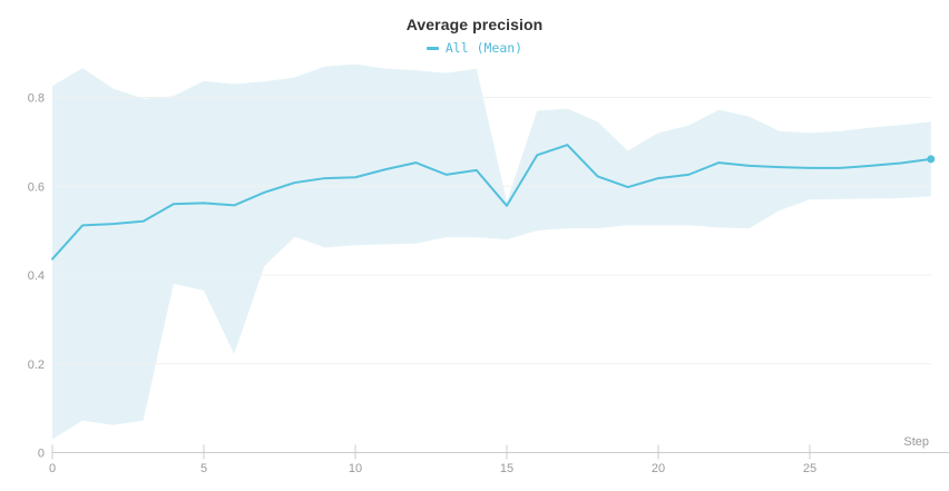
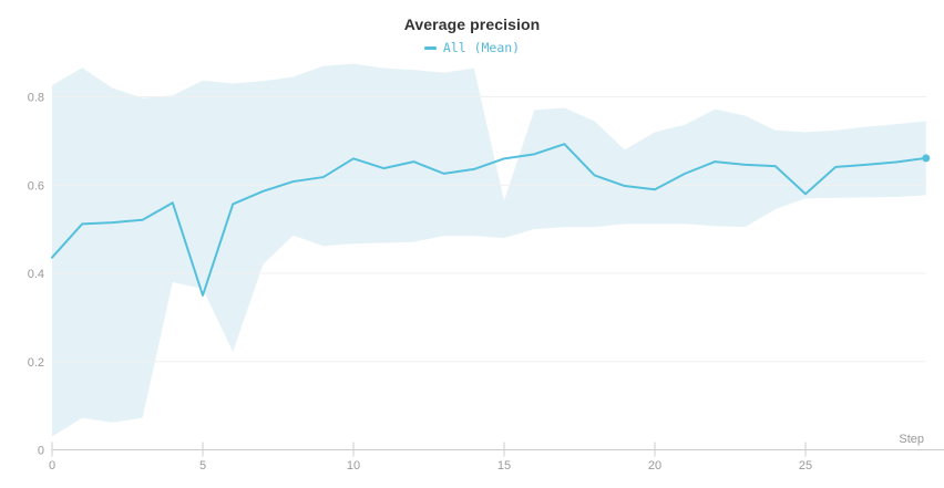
5: 0.56 -> 0.35
10: 0.62 -> 0.66
15: 0.56 -> 0.66
20: 0.62 -> 0.59
25: 0.64 -> 0.58
